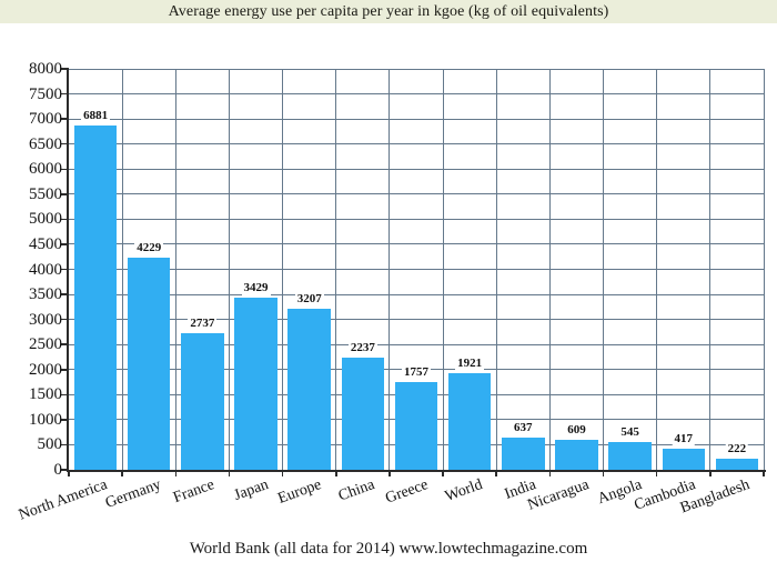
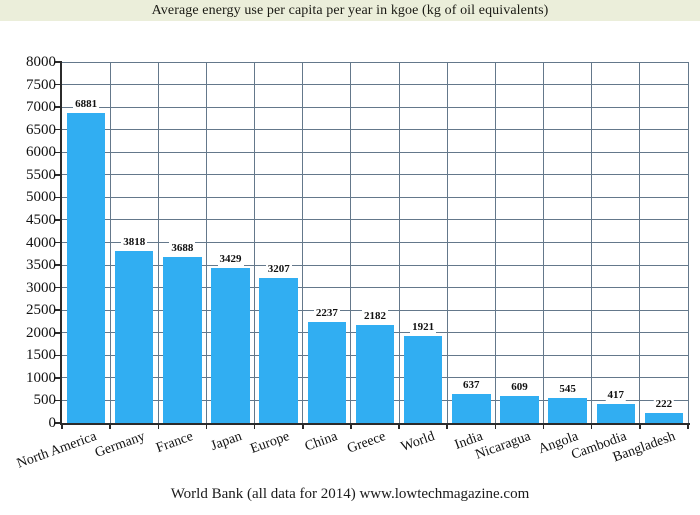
Germany: 4229 -> 3818
France: 2737 -> 3688
Greece: 1757 -> 2182
